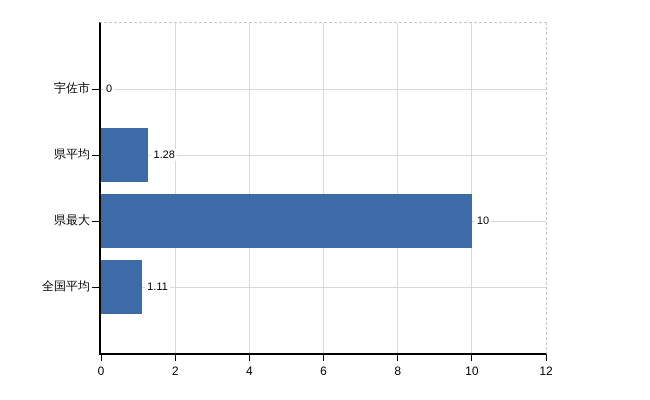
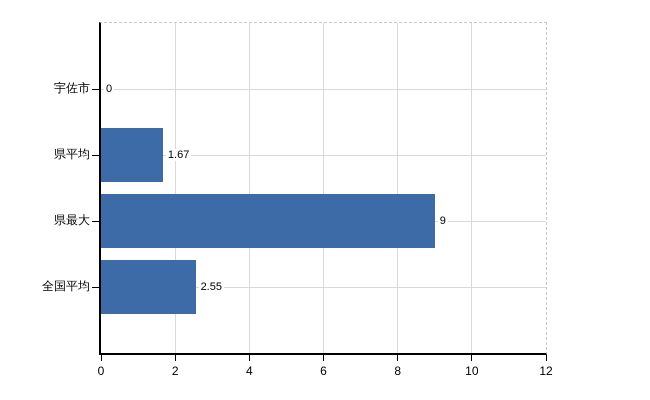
県平均: 1.28 -> 1.67
県最大: 10 -> 9
全国平均: 1.11 -> 2.55
